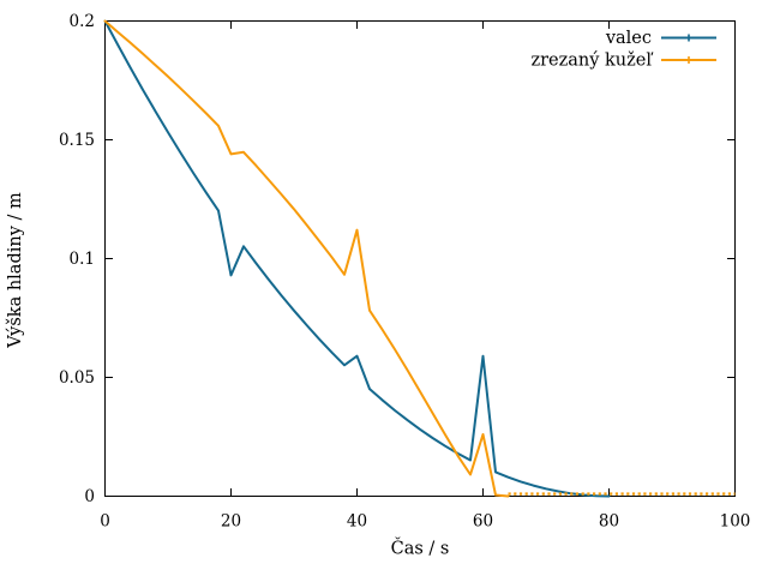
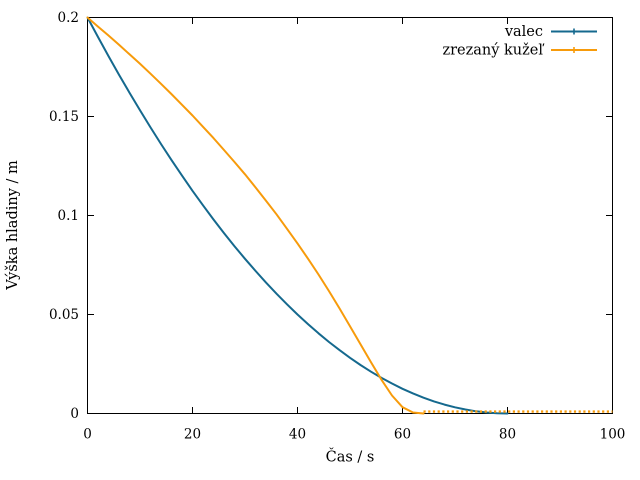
valec/20: 0.093 -> 0.113
zrezaný kužeľ/20: 0.144 -> 0.150
valec/40: 0.059 -> 0.050
zrezaný kužeľ/40: 0.112 -> 0.086
valec/60: 0.059 -> 0.013
zrezaný kužeľ/60: 0.026 -> 0.003
